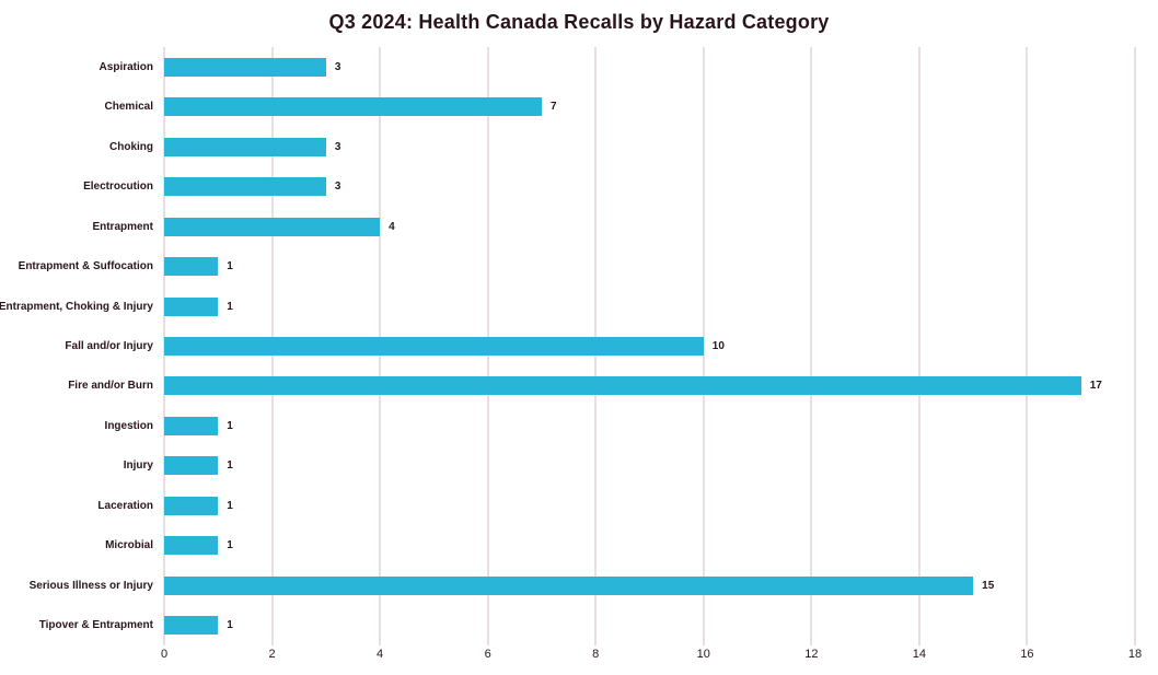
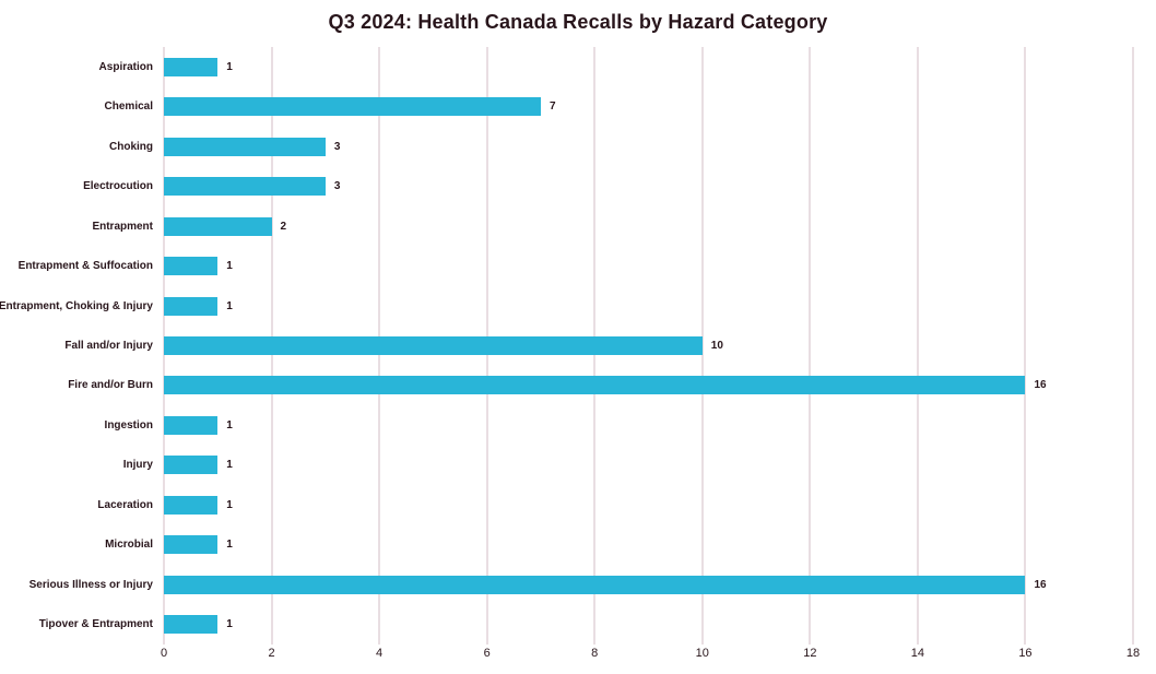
Aspiration: 3 -> 1
Entrapment: 4 -> 2
Fire and/or Burn: 17 -> 16
Serious Illness or Injury: 15 -> 16
